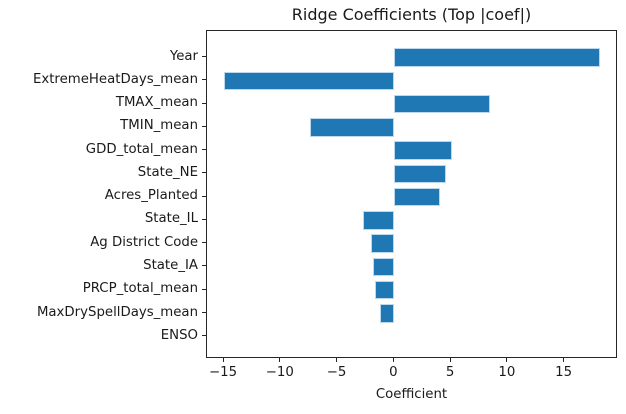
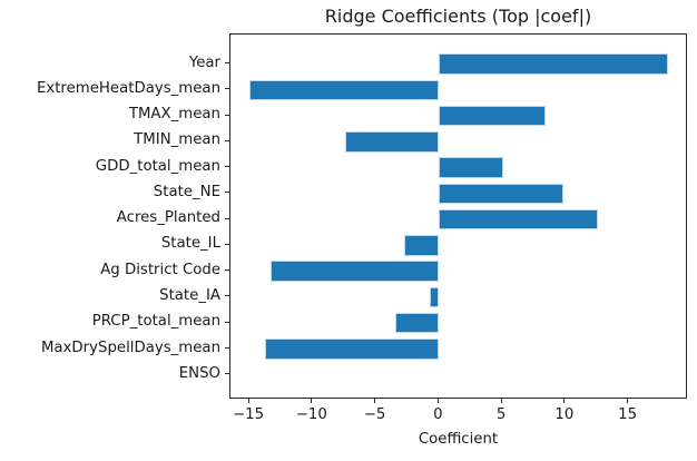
State_NE: 4.6 -> 9.8
Acres_Planted: 4.0 -> 12.6
Ag District Code: -2.1 -> -13.3
State_IA: -1.9 -> -0.7
PRCP_total_mean: -1.7 -> -3.5
MaxDrySpellDays_mean: -1.3 -> -13.8
